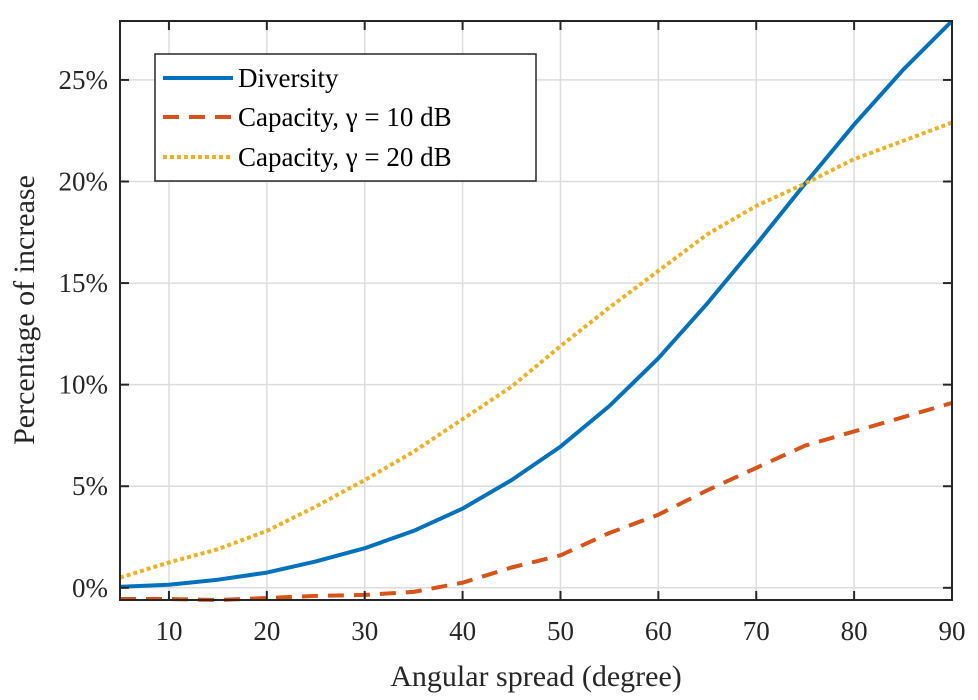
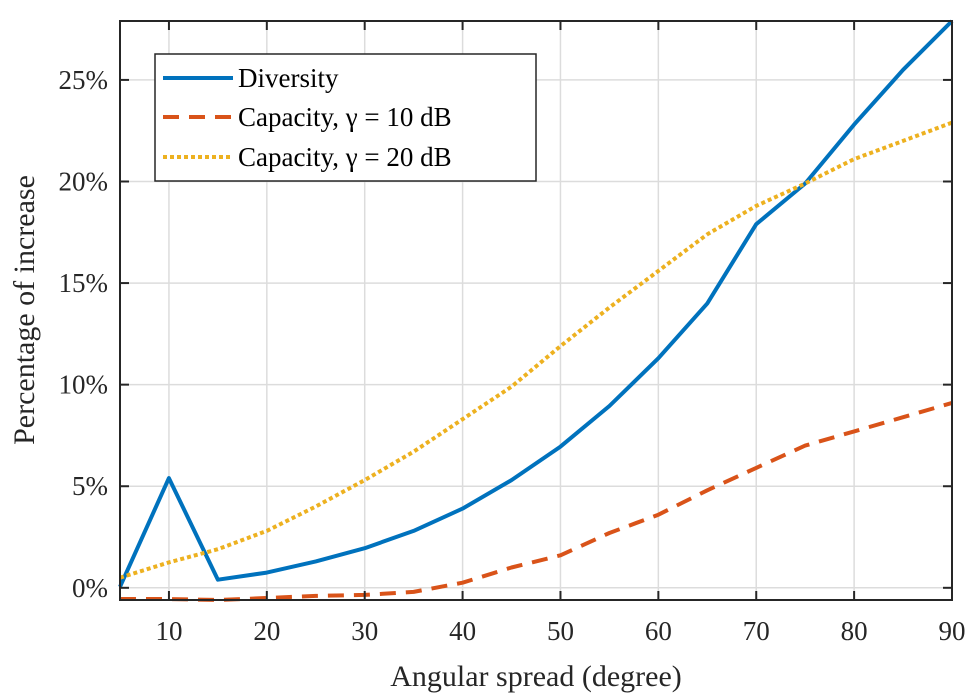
Diversity/10: 0.1% -> 5.4%
Diversity/70: 16.9% -> 17.9%
